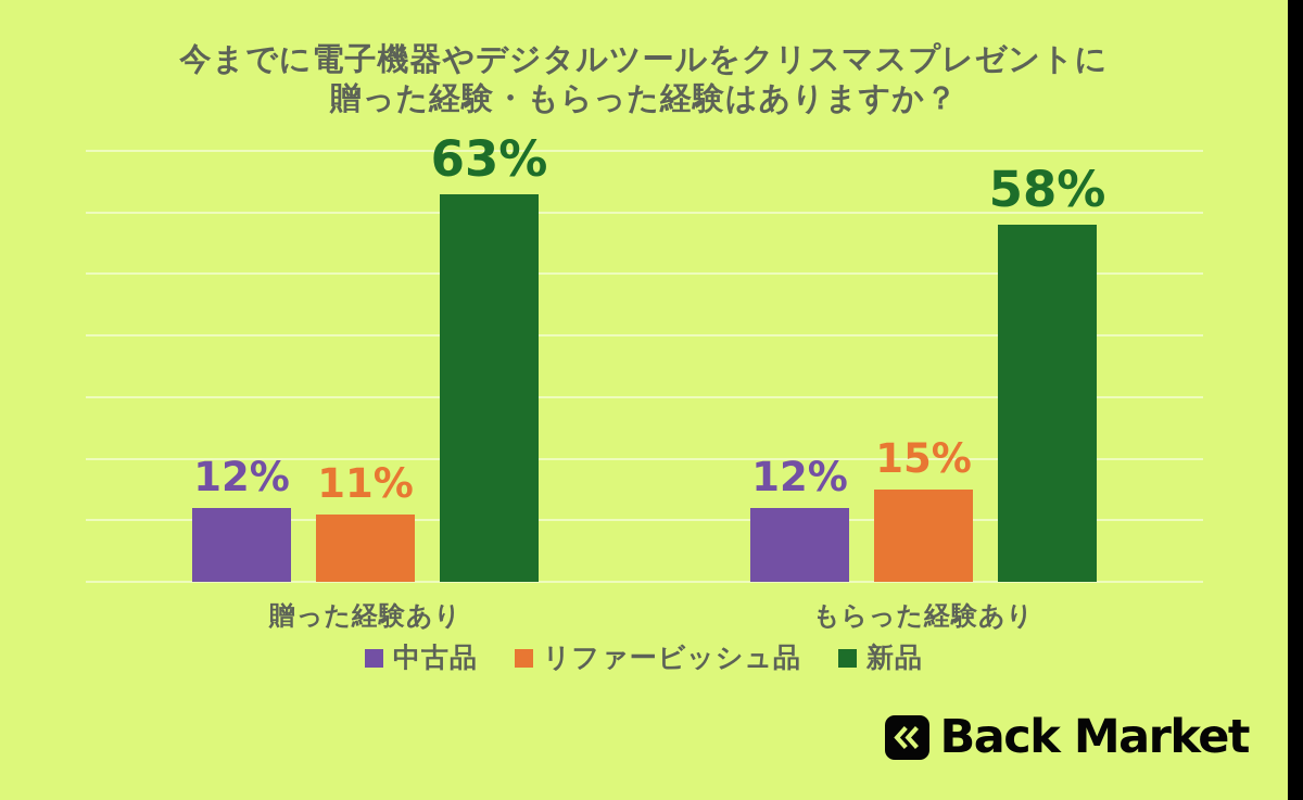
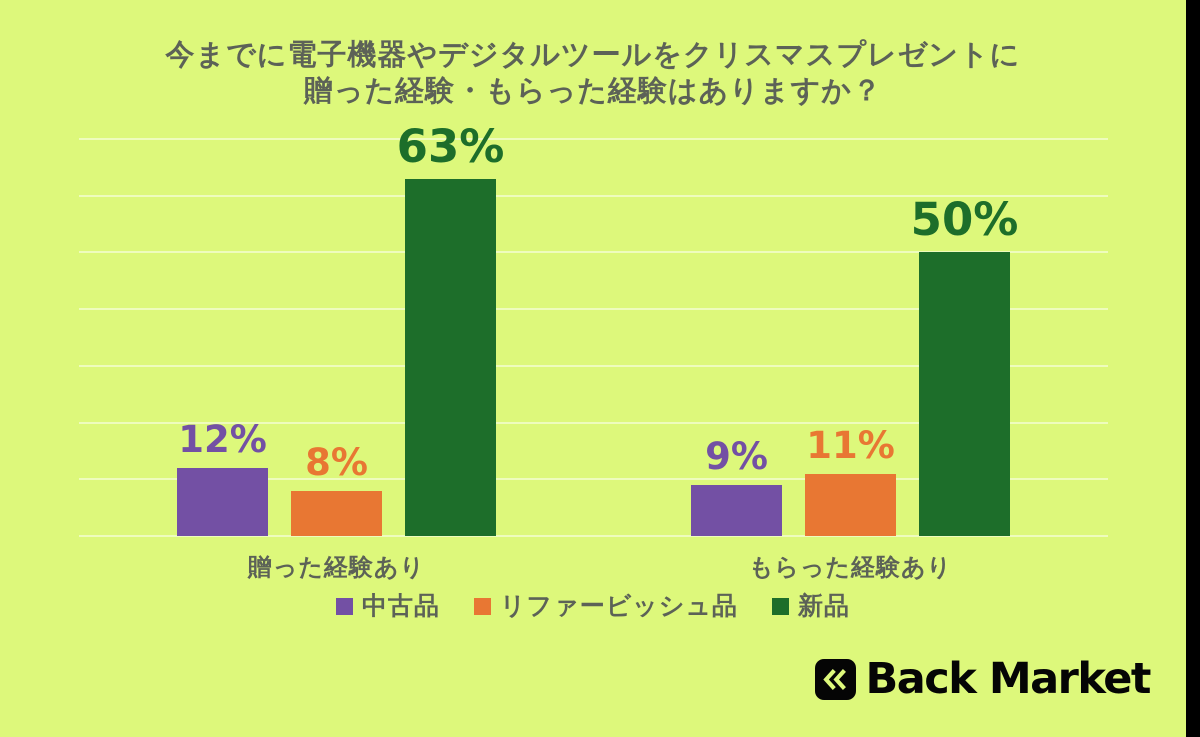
リファービッシュ品/贈った経験あり: 11% -> 8%
中古品/もらった経験あり: 12% -> 9%
リファービッシュ品/もらった経験あり: 15% -> 11%
新品/もらった経験あり: 58% -> 50%
